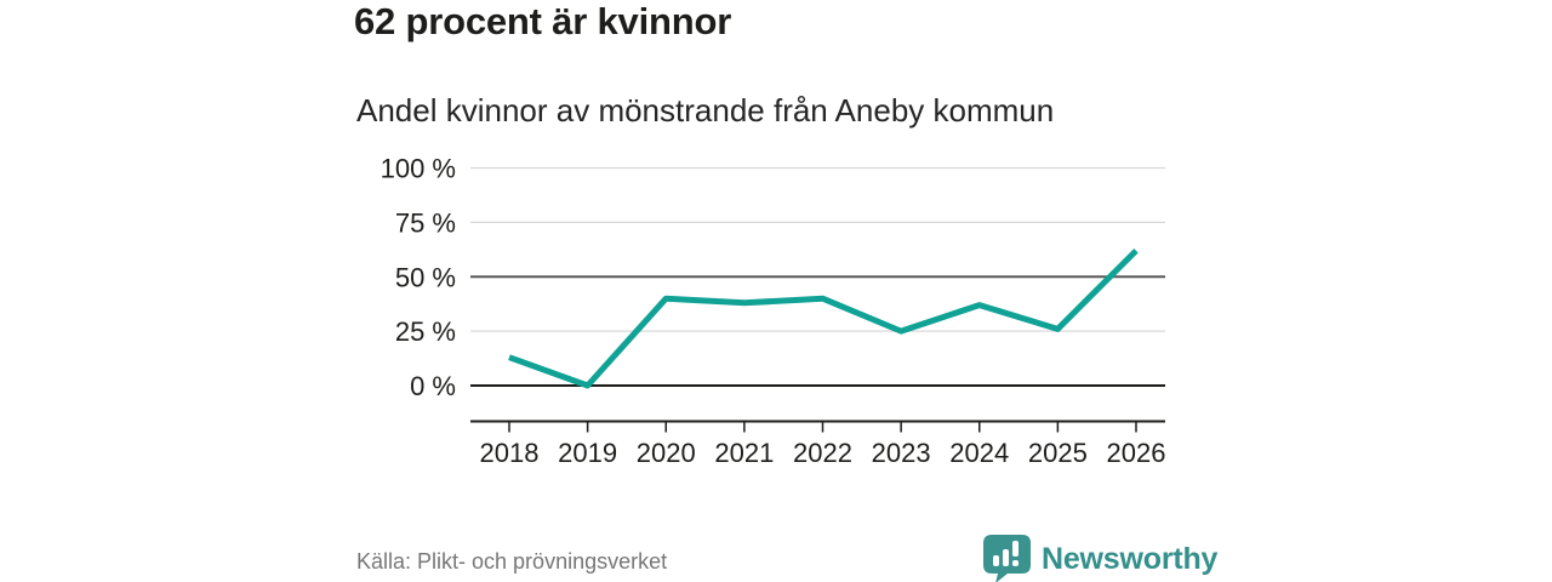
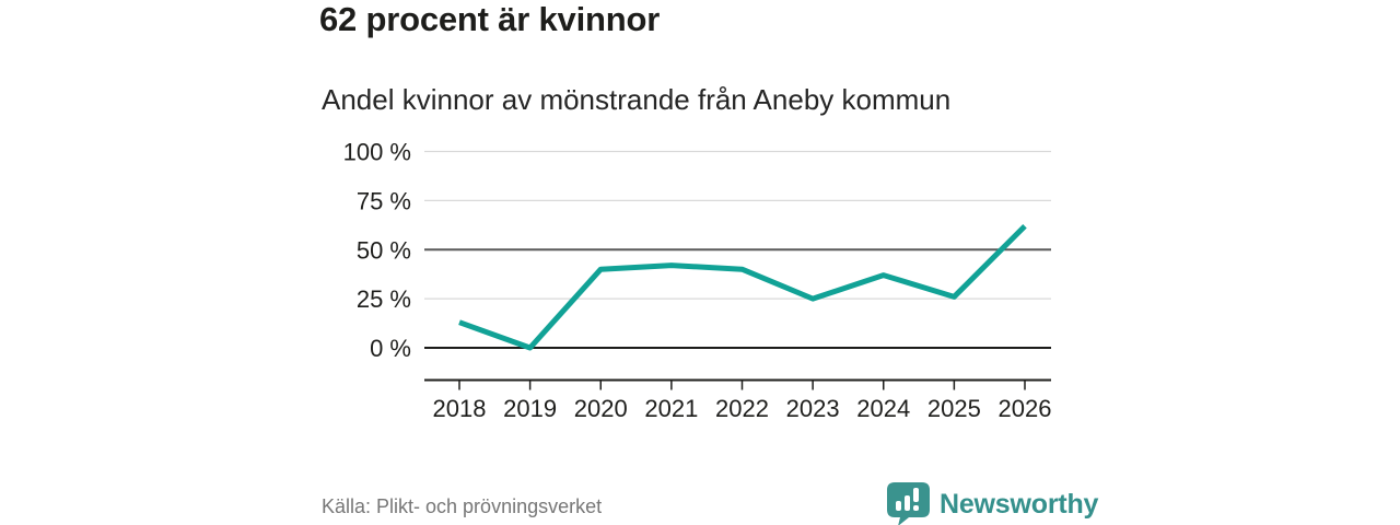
2021: 38% -> 42%
